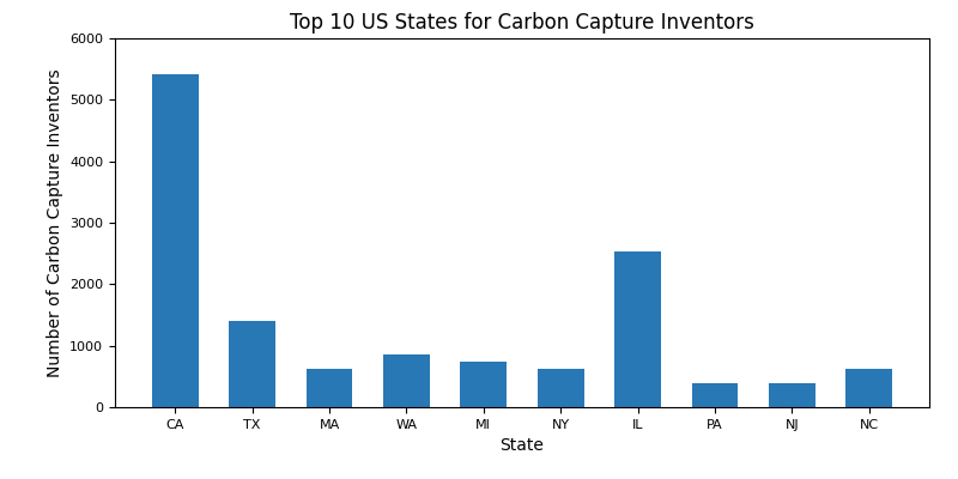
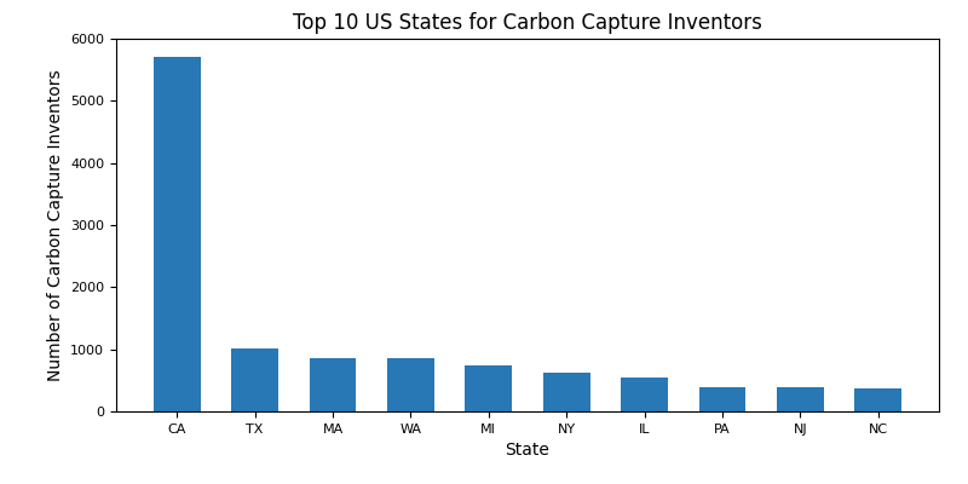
CA: 5420 -> 5700
TX: 1400 -> 1000
MA: 620 -> 860
IL: 2540 -> 540
NC: 620 -> 370
